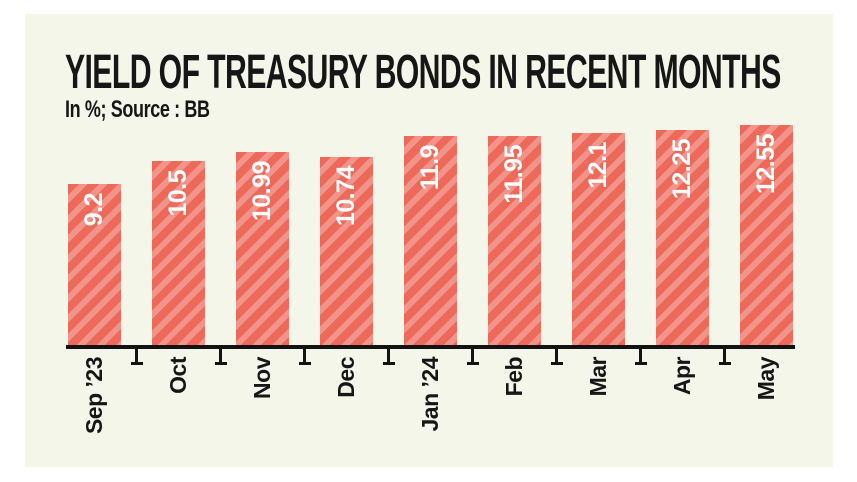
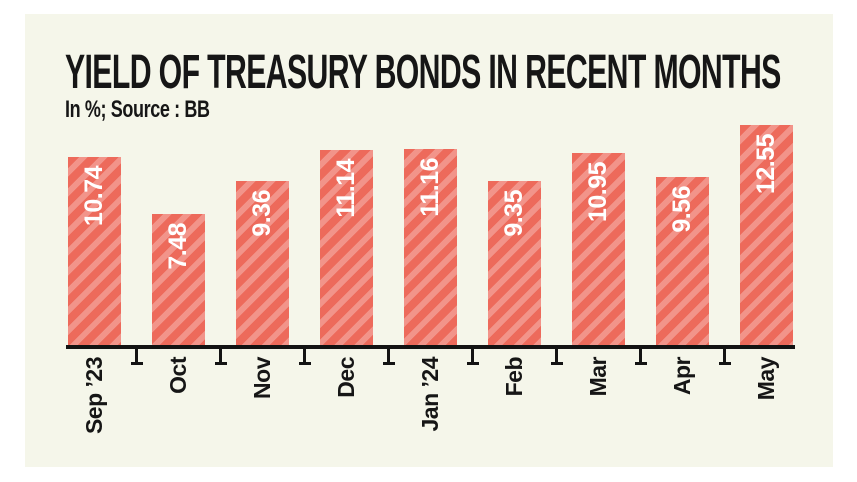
Sep ’23: 9.2 -> 10.74
Oct: 10.5 -> 7.48
Nov: 10.99 -> 9.36
Dec: 10.74 -> 11.14
Jan ’24: 11.9 -> 11.16
Feb: 11.95 -> 9.35
Mar: 12.1 -> 10.95
Apr: 12.25 -> 9.56
